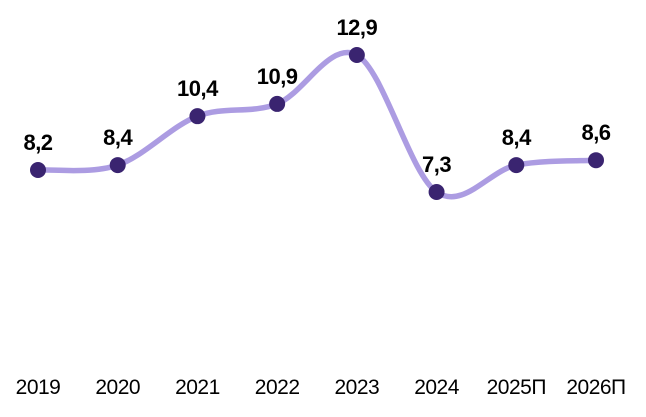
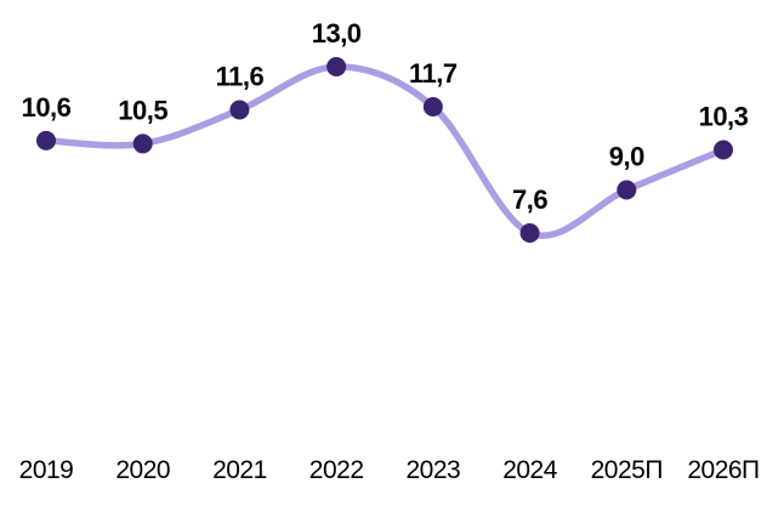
2019: 8,2 -> 10,6
2020: 8,4 -> 10,5
2021: 10,4 -> 11,6
2022: 10,9 -> 13,0
2023: 12,9 -> 11,7
2024: 7,3 -> 7,6
2025П: 8,4 -> 9,0
2026П: 8,6 -> 10,3
